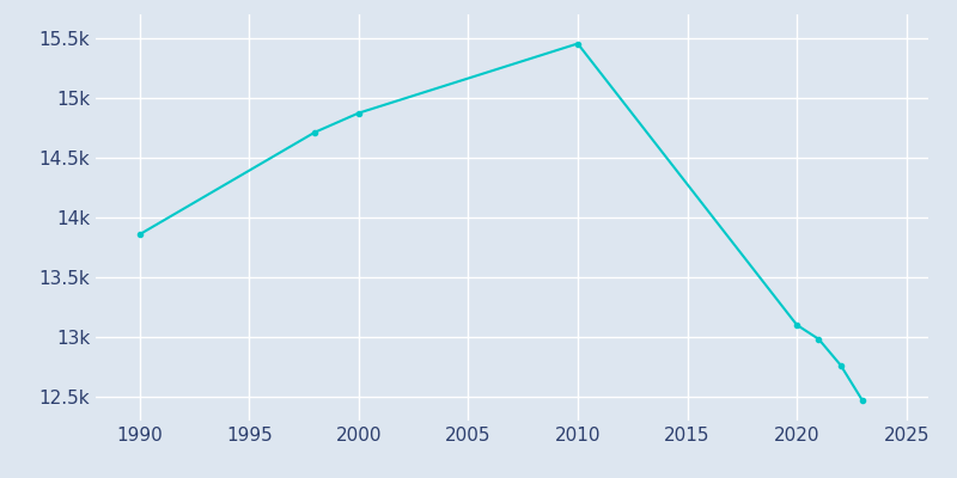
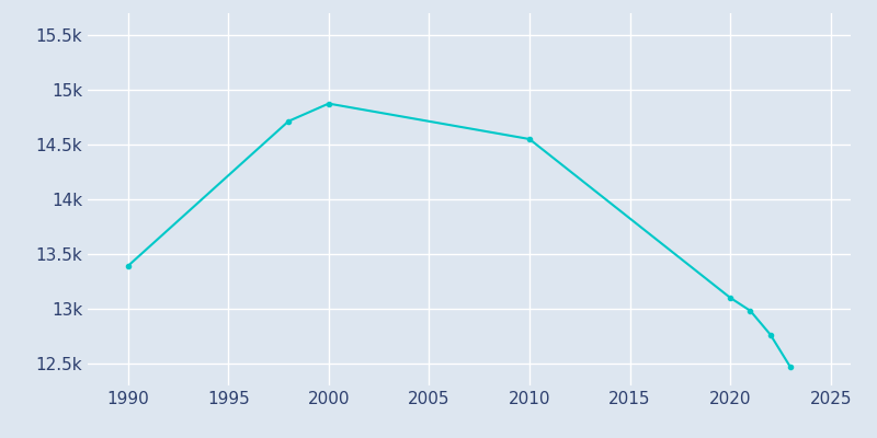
1990: 13.86k -> 13.39k
2010: 15.46k -> 14.55k
